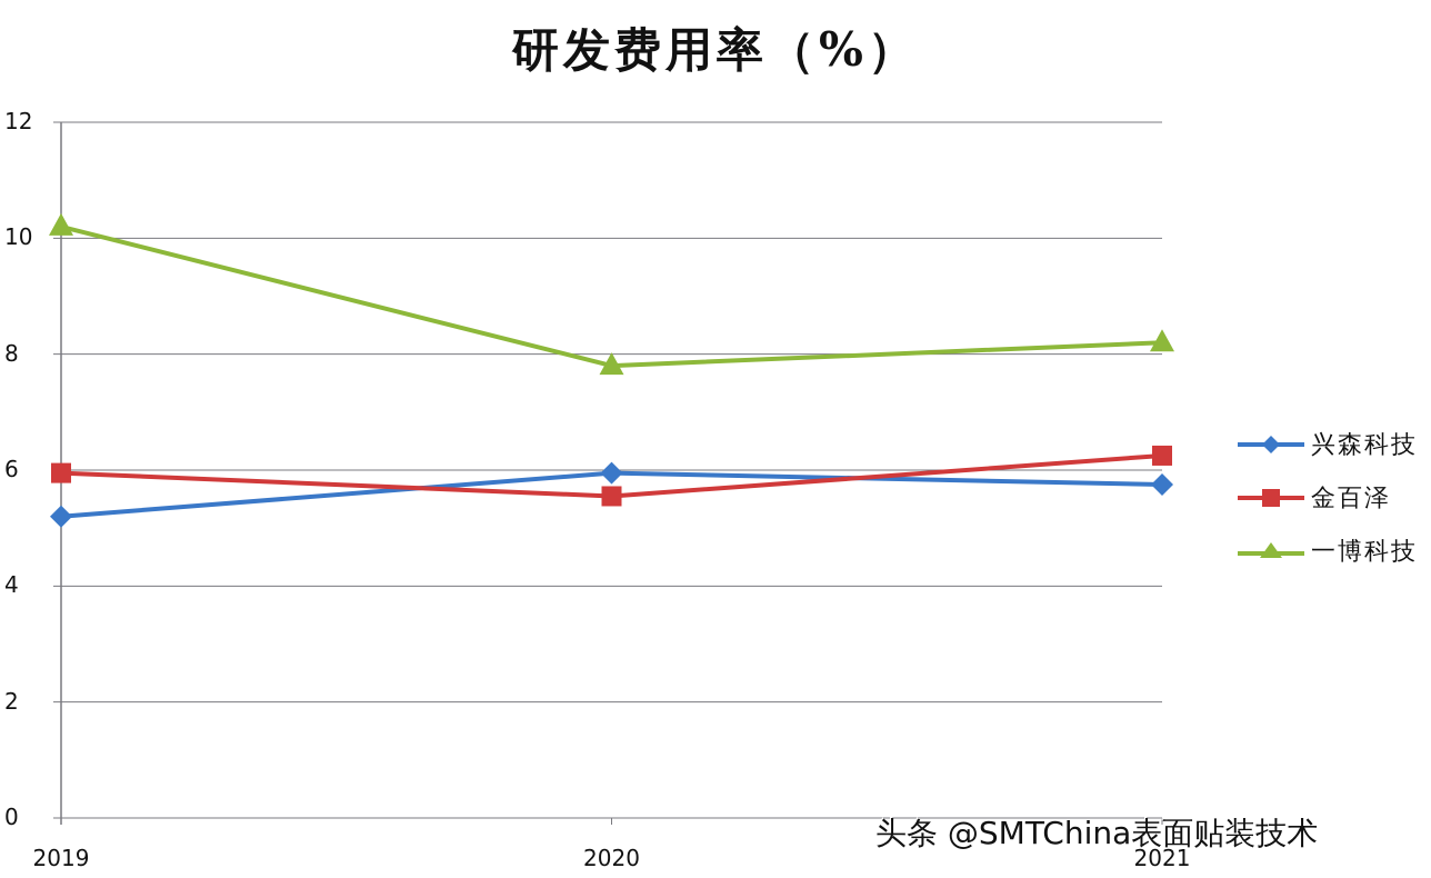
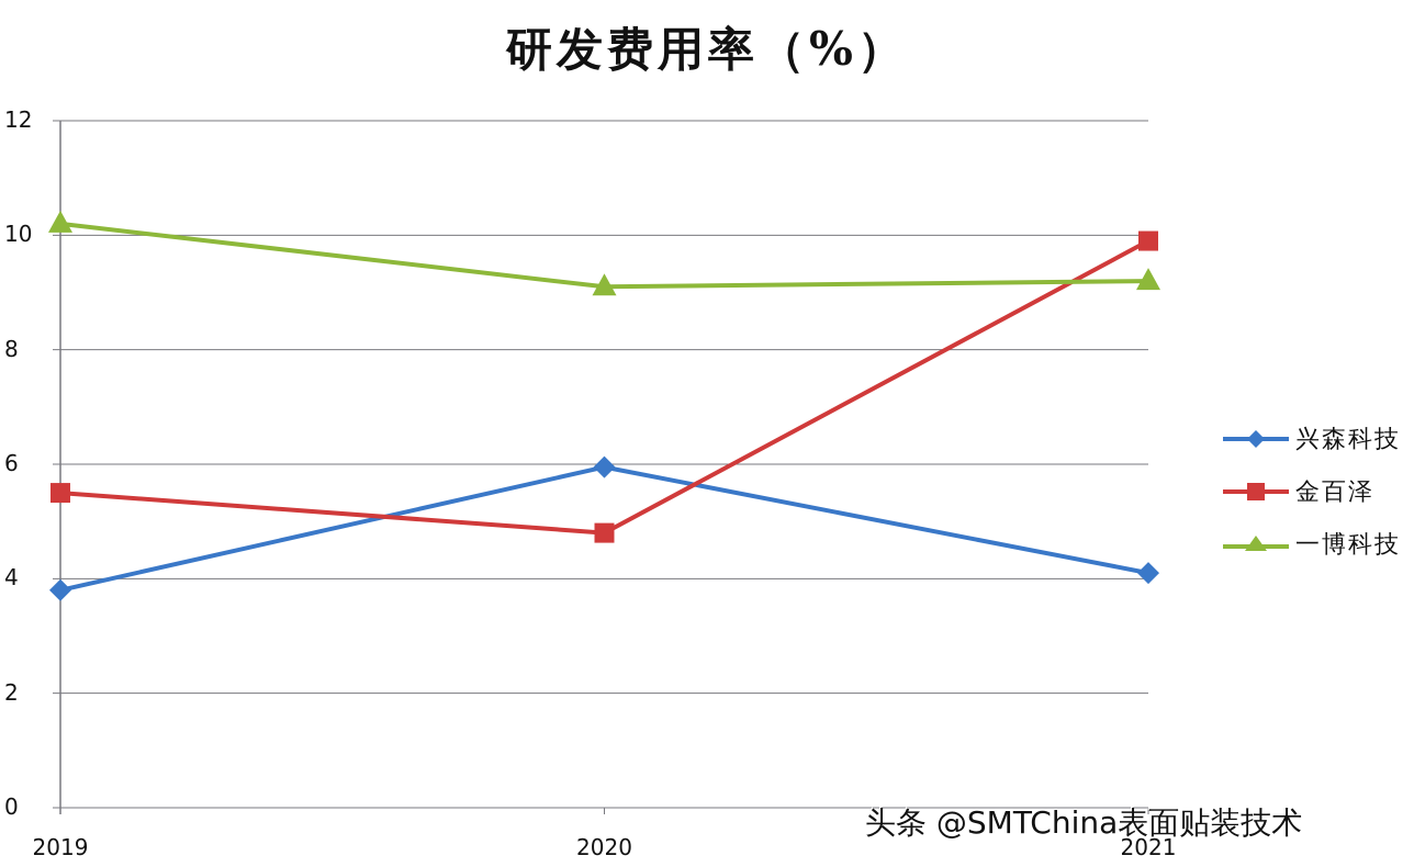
兴森科技/2019: 5.2 -> 3.8
金百泽/2019: 6.0 -> 5.5
金百泽/2020: 5.5 -> 4.8
一博科技/2020: 7.8 -> 9.1
兴森科技/2021: 5.8 -> 4.1
金百泽/2021: 6.2 -> 9.9
一博科技/2021: 8.2 -> 9.2
